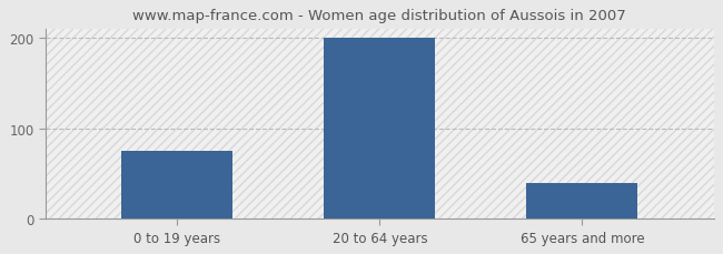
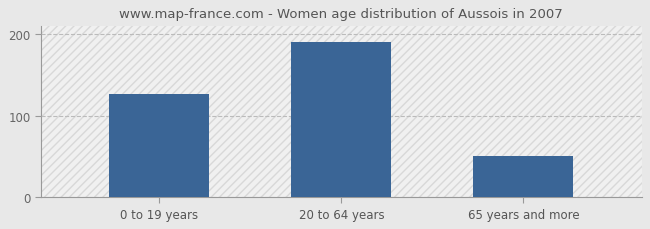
0 to 19 years: 75 -> 126
20 to 64 years: 200 -> 190
65 years and more: 40 -> 50
